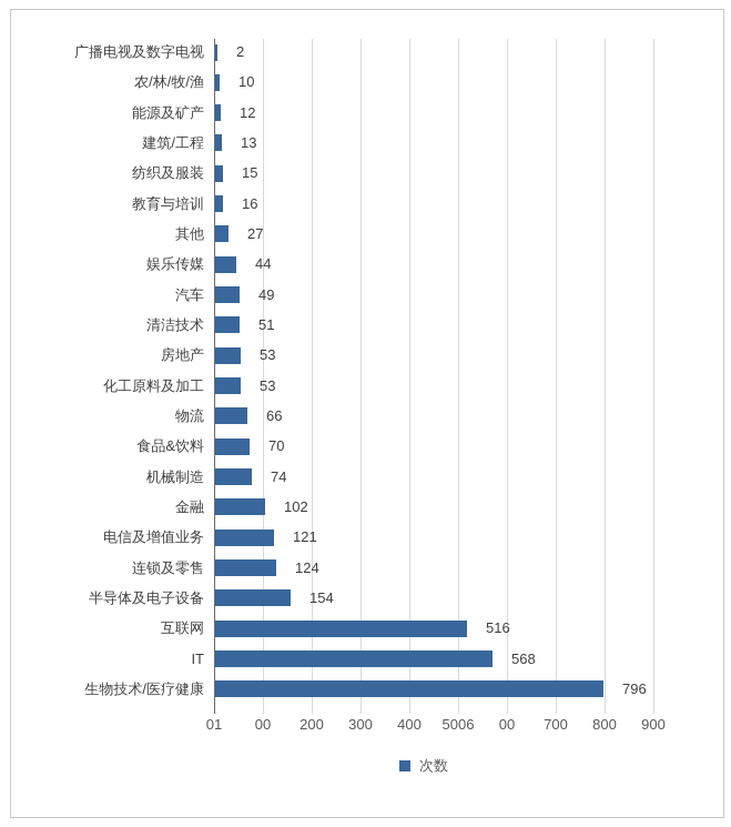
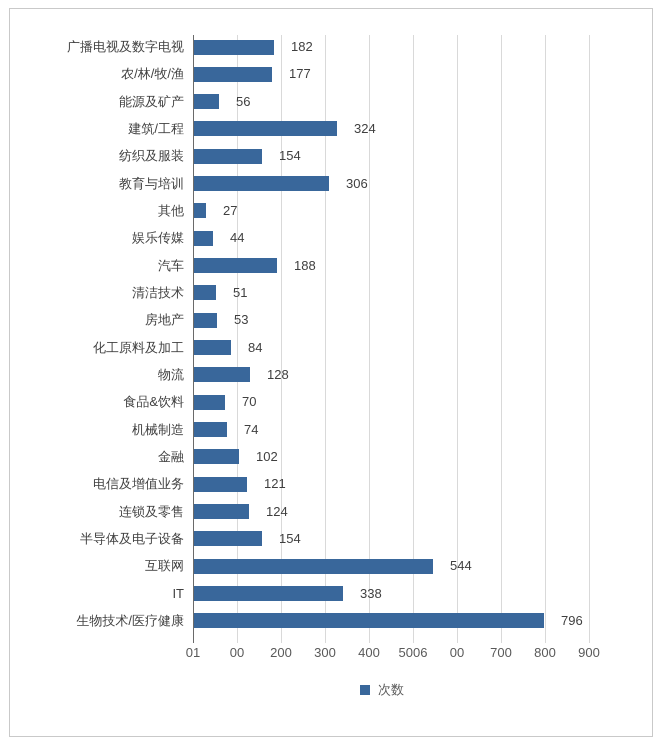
广播电视及数字电视: 2 -> 182
农/林/牧/渔: 10 -> 177
能源及矿产: 12 -> 56
建筑/工程: 13 -> 324
纺织及服装: 15 -> 154
教育与培训: 16 -> 306
汽车: 49 -> 188
化工原料及加工: 53 -> 84
物流: 66 -> 128
互联网: 516 -> 544
IT: 568 -> 338
